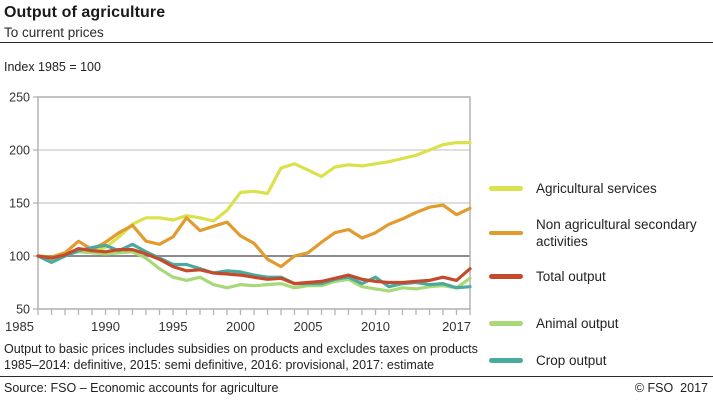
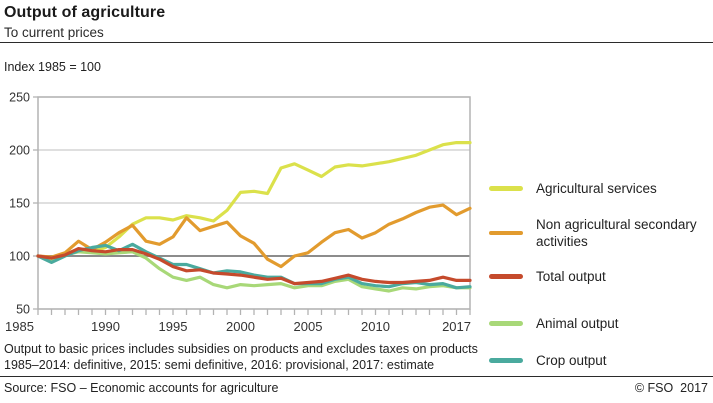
Crop output/2010: 80 -> 72
Total output/2017: 88 -> 77
Animal output/2017: 79 -> 70
